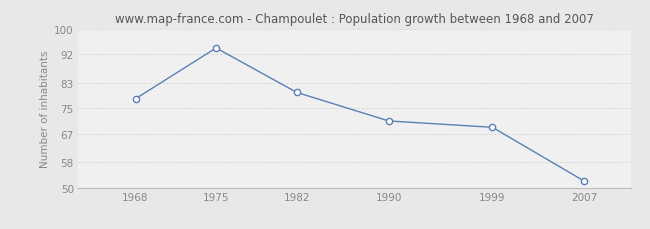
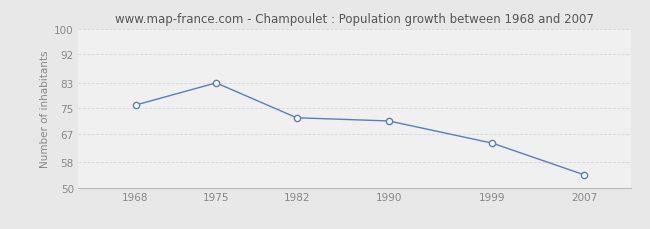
1968: 78 -> 76
1975: 94 -> 83
1982: 80 -> 72
1999: 69 -> 64
2007: 52 -> 54
